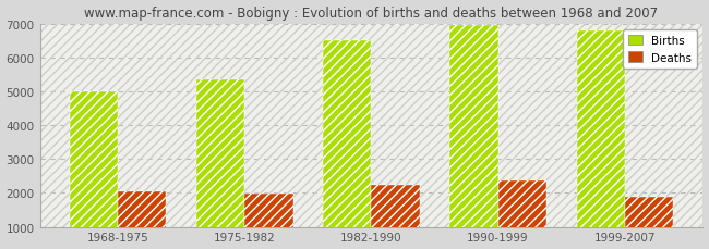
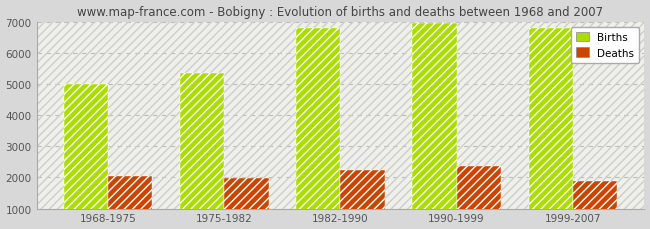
Births/1982-1990: 6500 -> 6800
